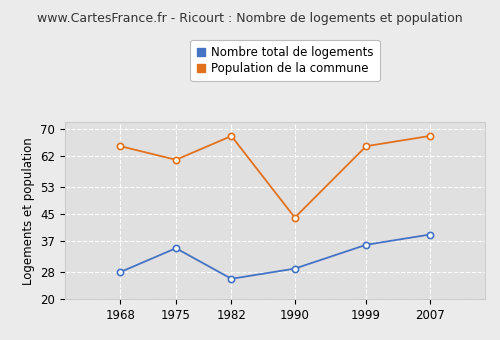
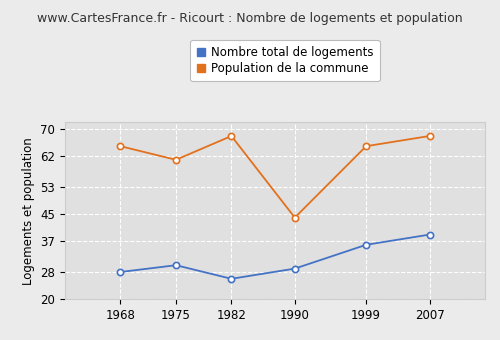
Nombre total de logements/1975: 35 -> 30
